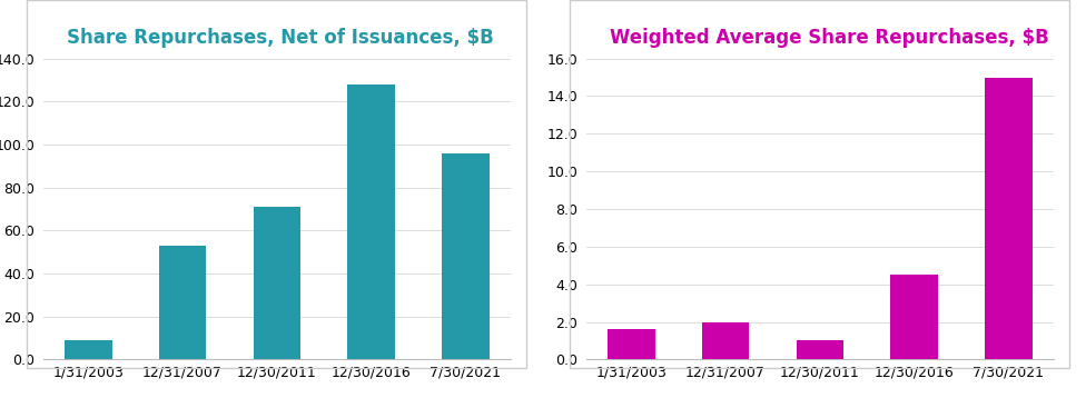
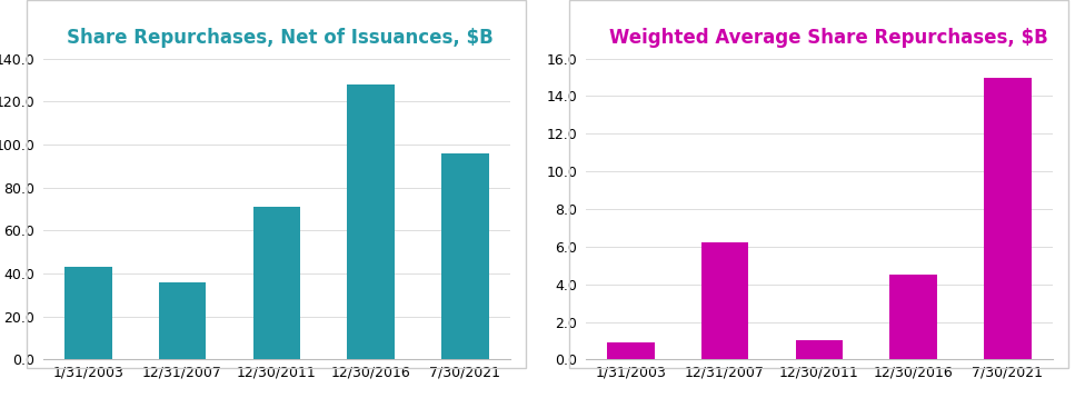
Share Repurchases, Net of Issuances, $B/1/31/2003: 9 -> 43
Share Repurchases, Net of Issuances, $B/12/31/2007: 53 -> 36
Weighted Average Share Repurchases, $B/1/31/2003: 1.6 -> 0.9
Weighted Average Share Repurchases, $B/12/31/2007: 2.0 -> 6.2
